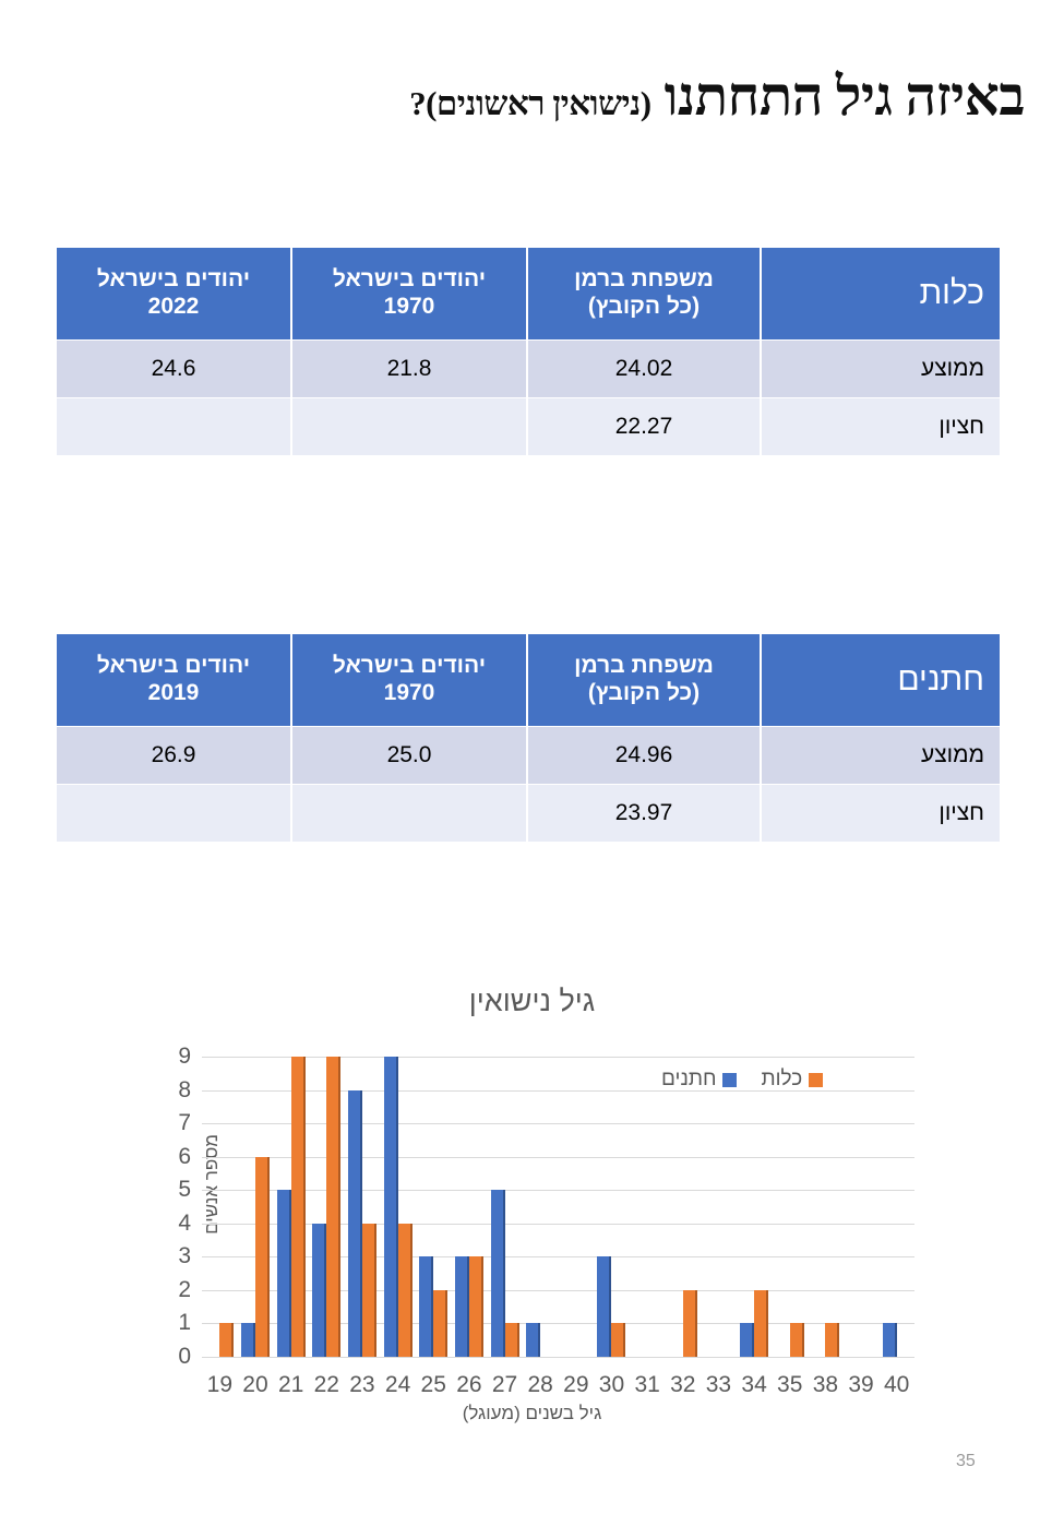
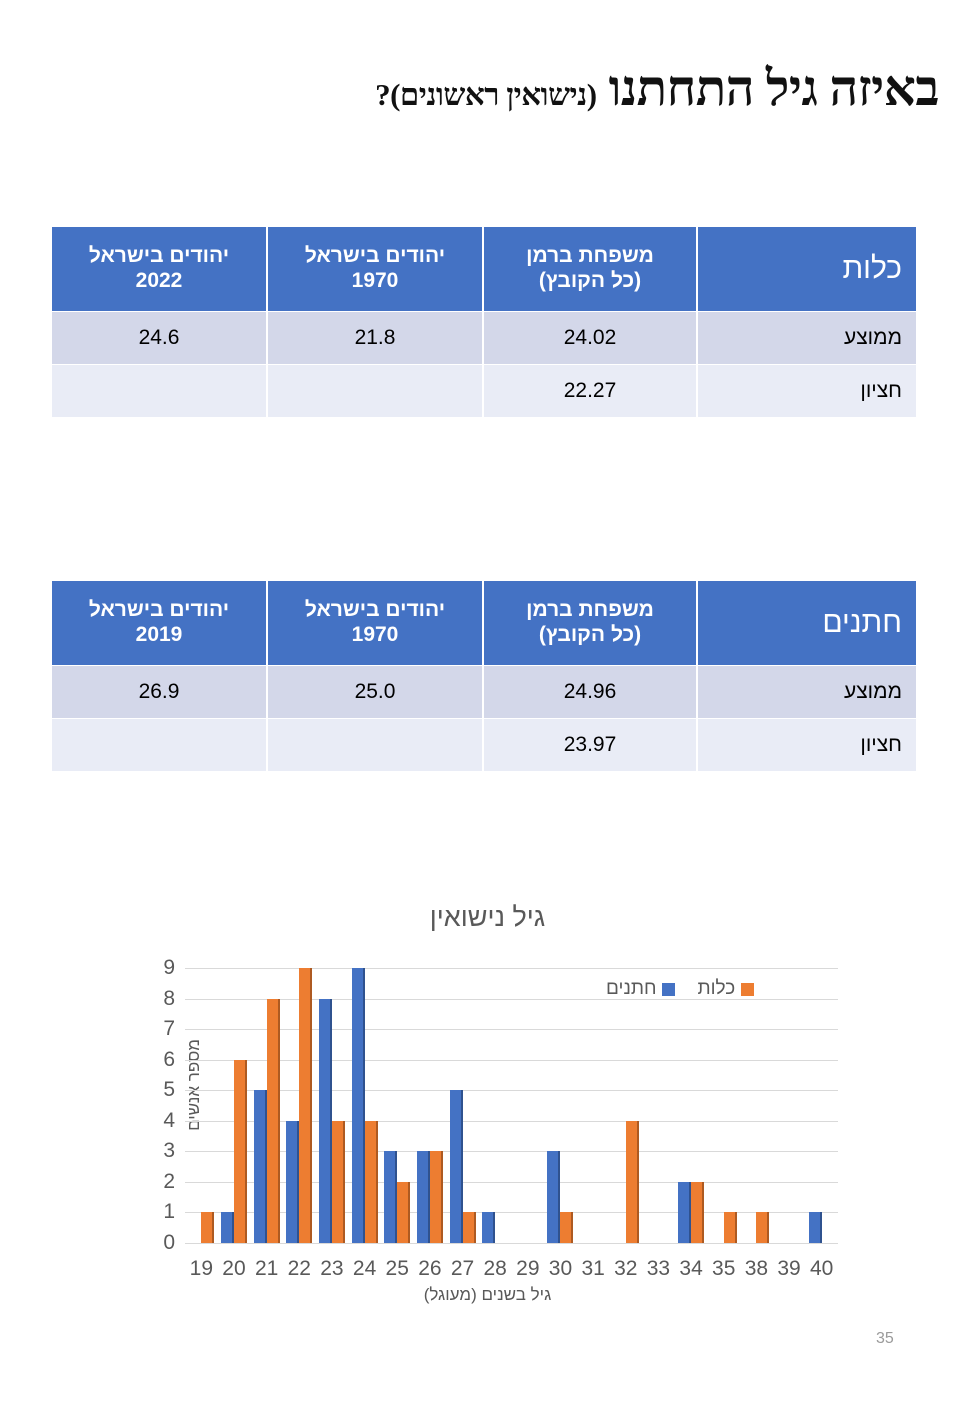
כלות/21: 9 -> 8
כלות/32: 2 -> 4
חתנים/34: 1 -> 2
